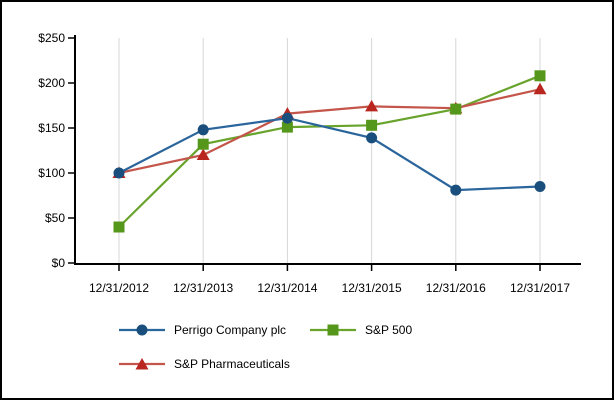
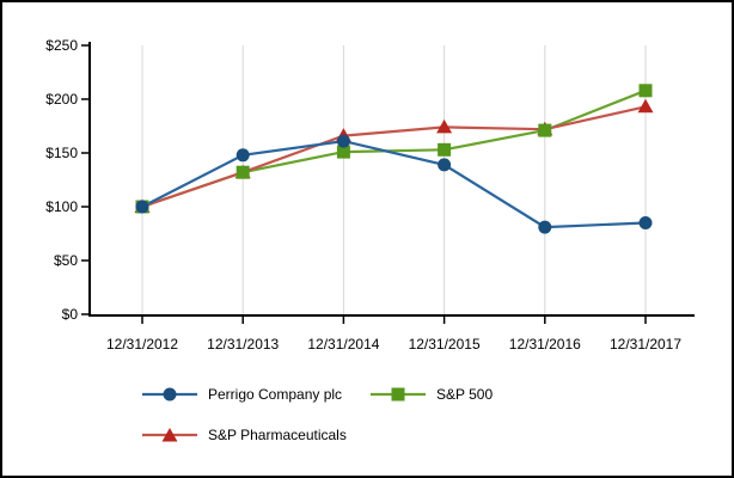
S&P 500/12/31/2012: $40 -> $100
S&P Pharmaceuticals/12/31/2013: $120 -> $130
